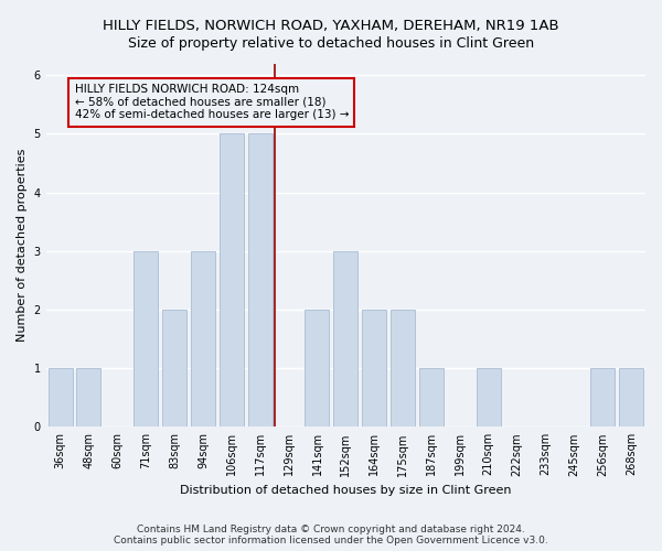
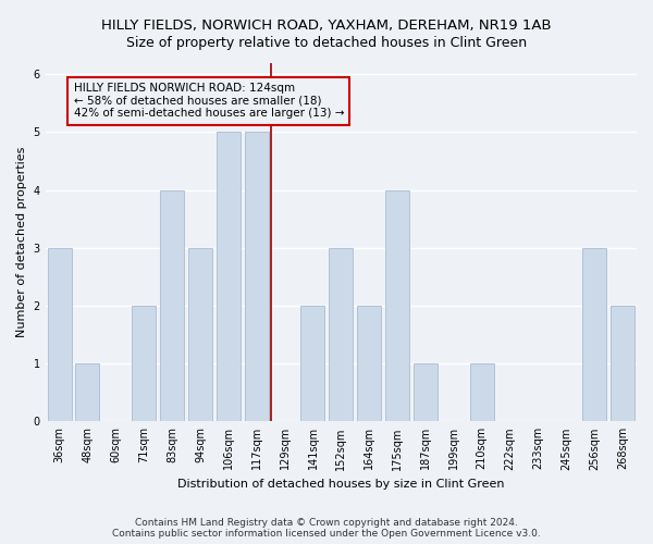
36sqm: 1 -> 3
71sqm: 3 -> 2
83sqm: 2 -> 4
175sqm: 2 -> 4
256sqm: 1 -> 3
268sqm: 1 -> 2
